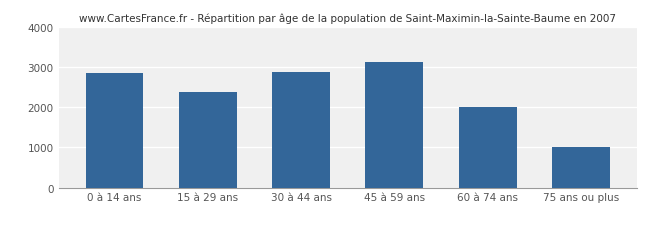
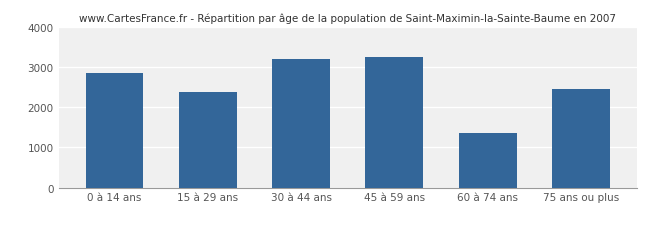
30 à 44 ans: 2870 -> 3200
45 à 59 ans: 3110 -> 3250
60 à 74 ans: 2000 -> 1350
75 ans ou plus: 1000 -> 2450
